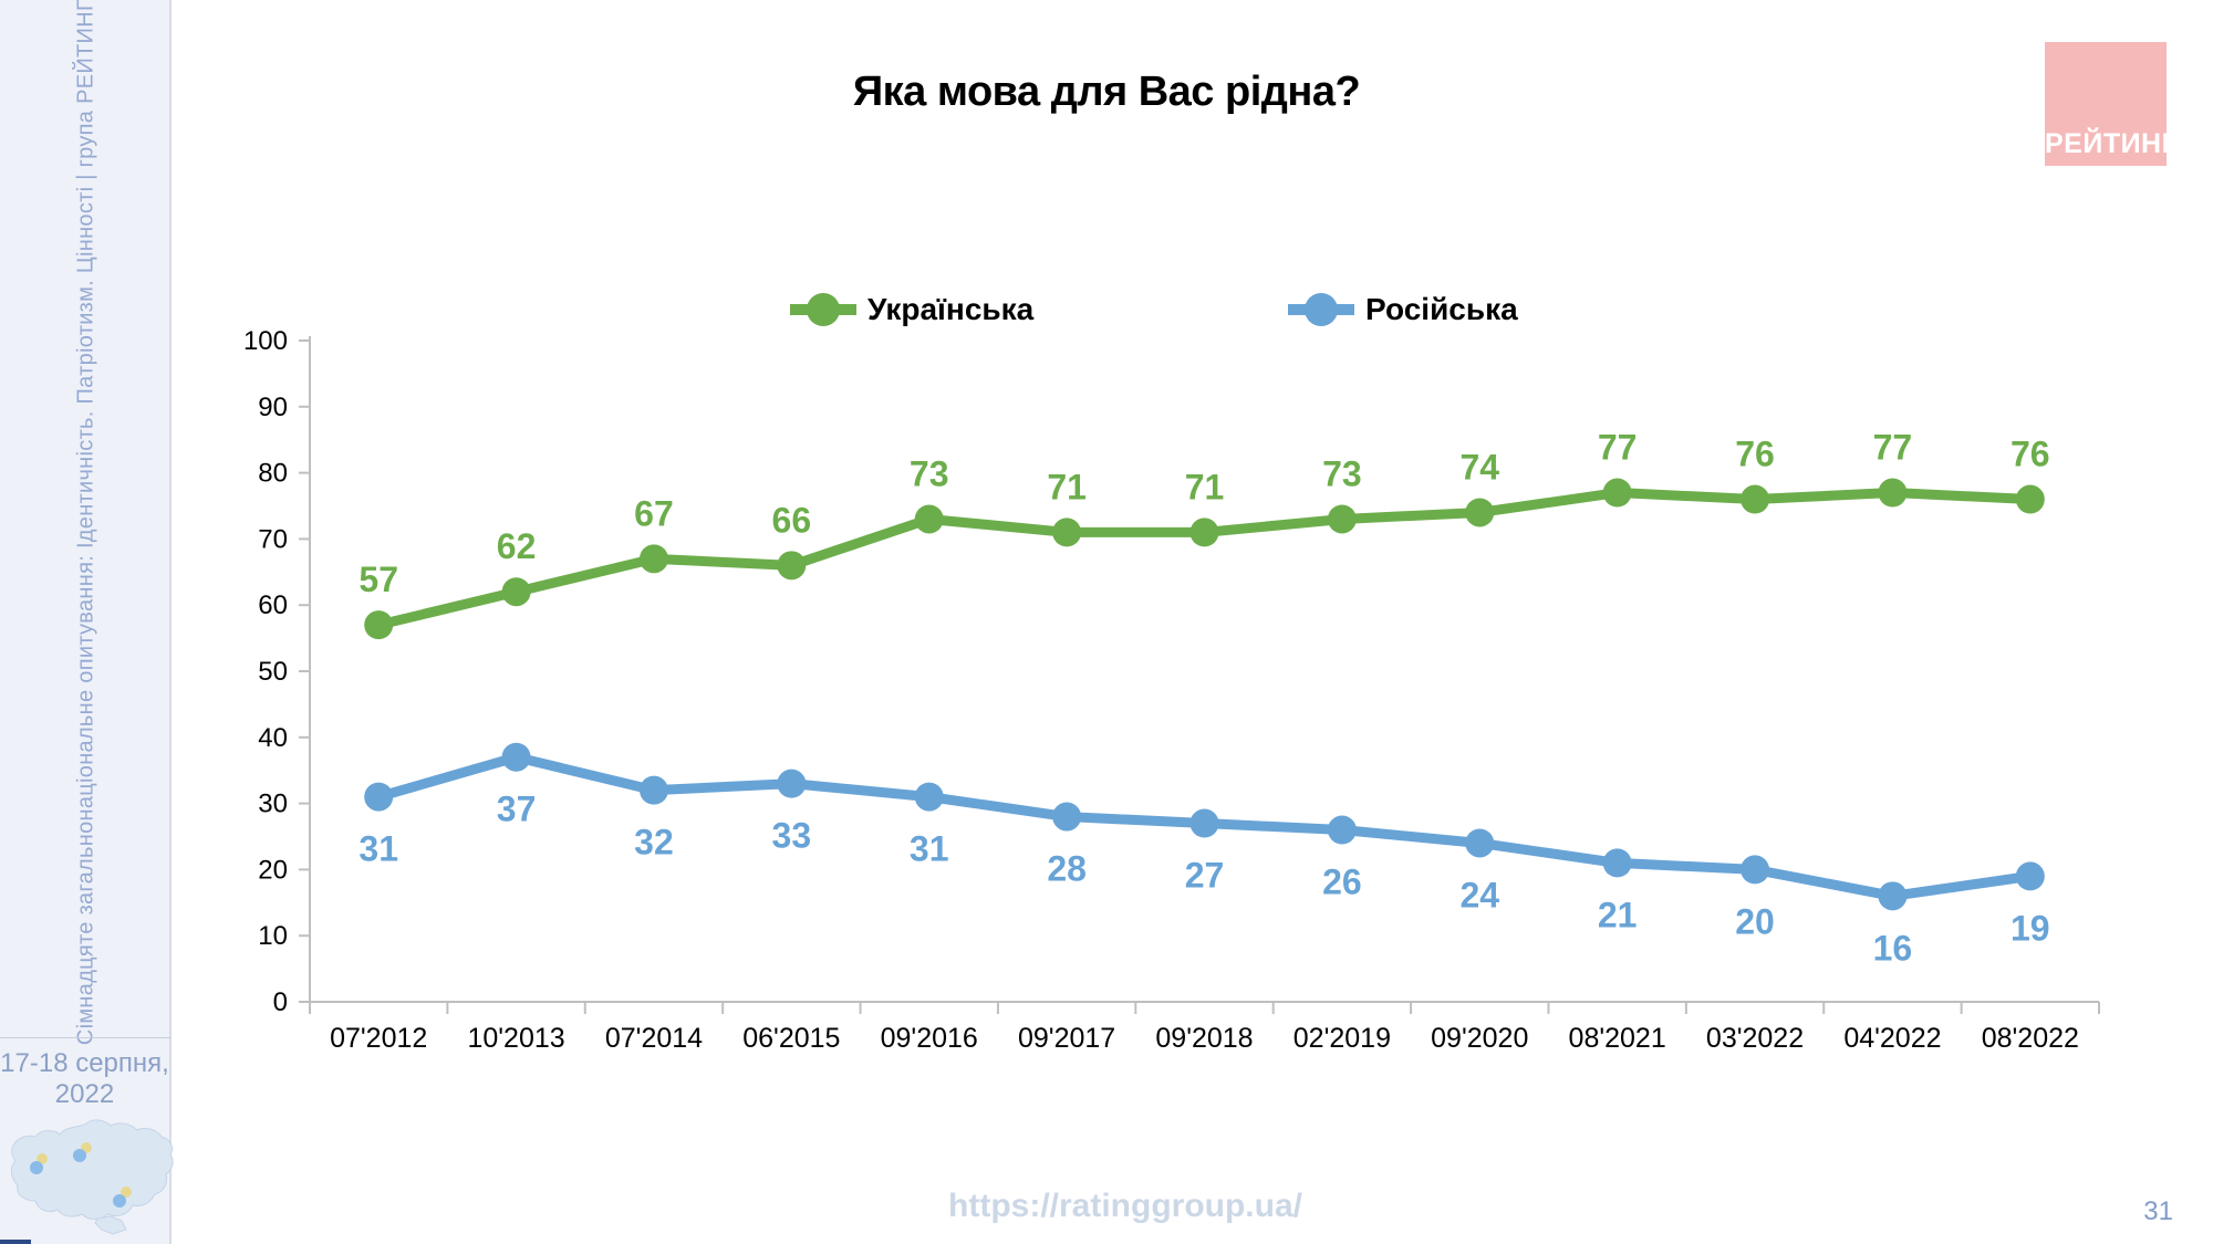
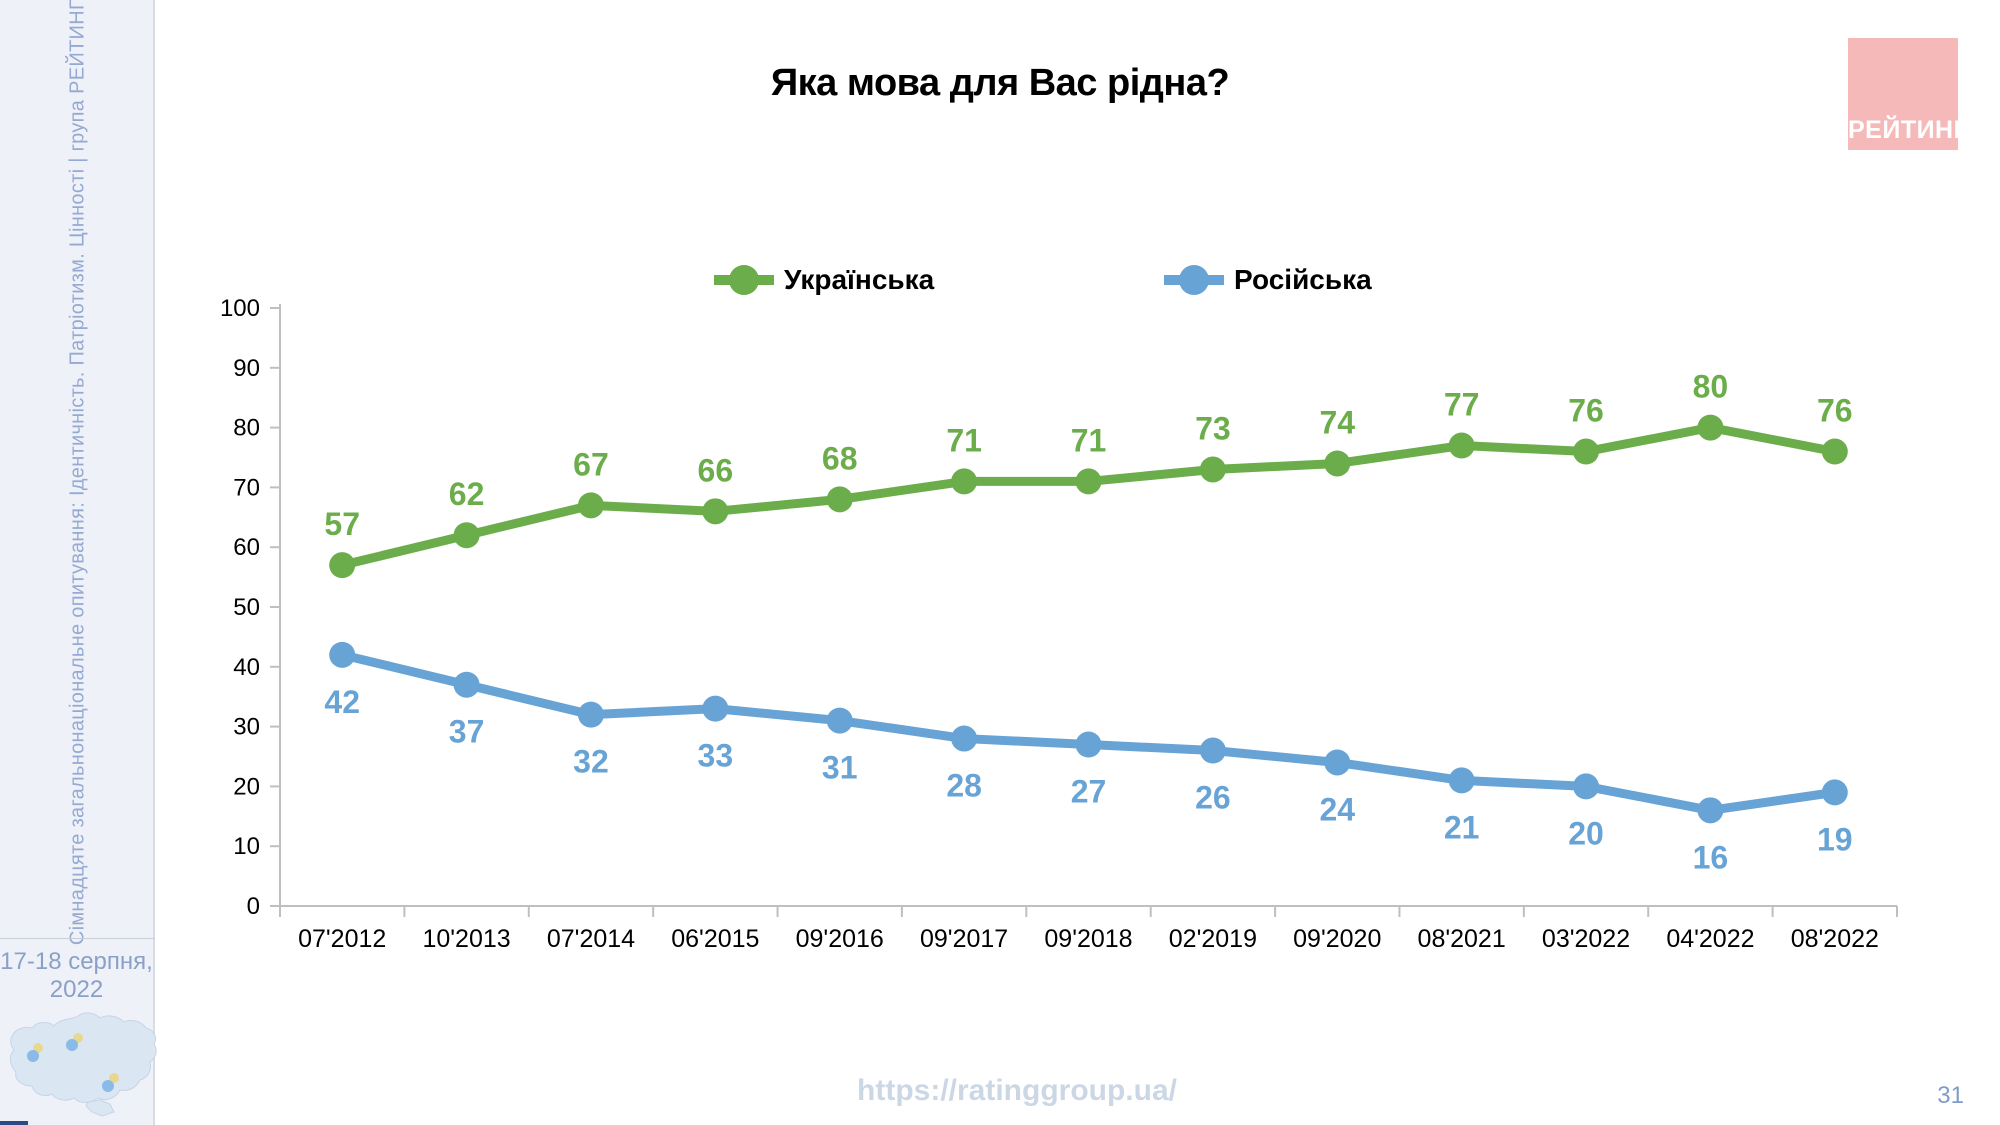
Російська/07'2012: 31 -> 42
Українська/09'2016: 73 -> 68
Українська/04'2022: 77 -> 80
